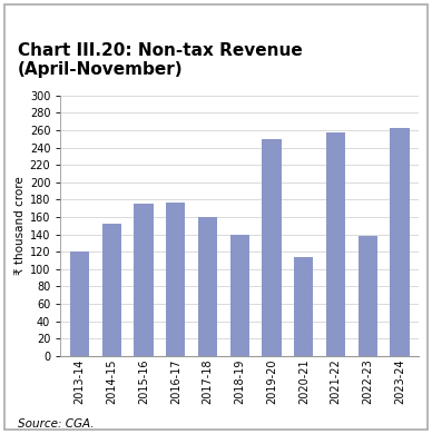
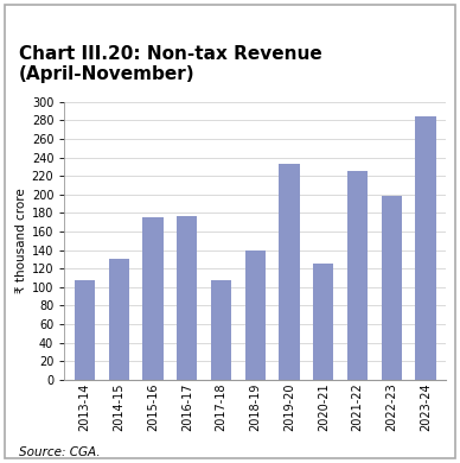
2013-14: 120 -> 108
2014-15: 152 -> 130
2017-18: 160 -> 107
2019-20: 250 -> 233
2020-21: 114 -> 126
2021-22: 258 -> 225
2022-23: 138 -> 199
2023-24: 262 -> 285
